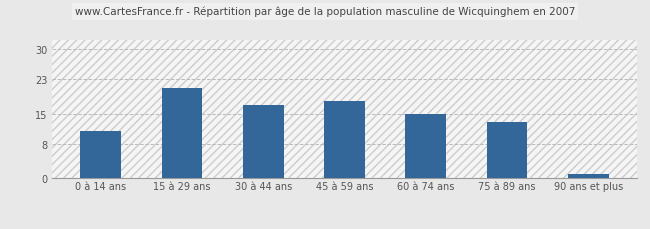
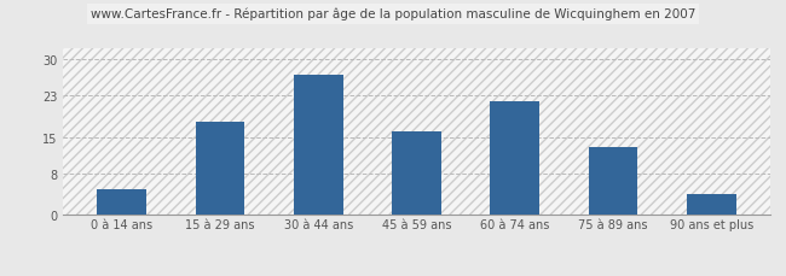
0 à 14 ans: 11 -> 5
15 à 29 ans: 21 -> 18
30 à 44 ans: 17 -> 27
45 à 59 ans: 18 -> 16
60 à 74 ans: 15 -> 22
90 ans et plus: 1 -> 4
